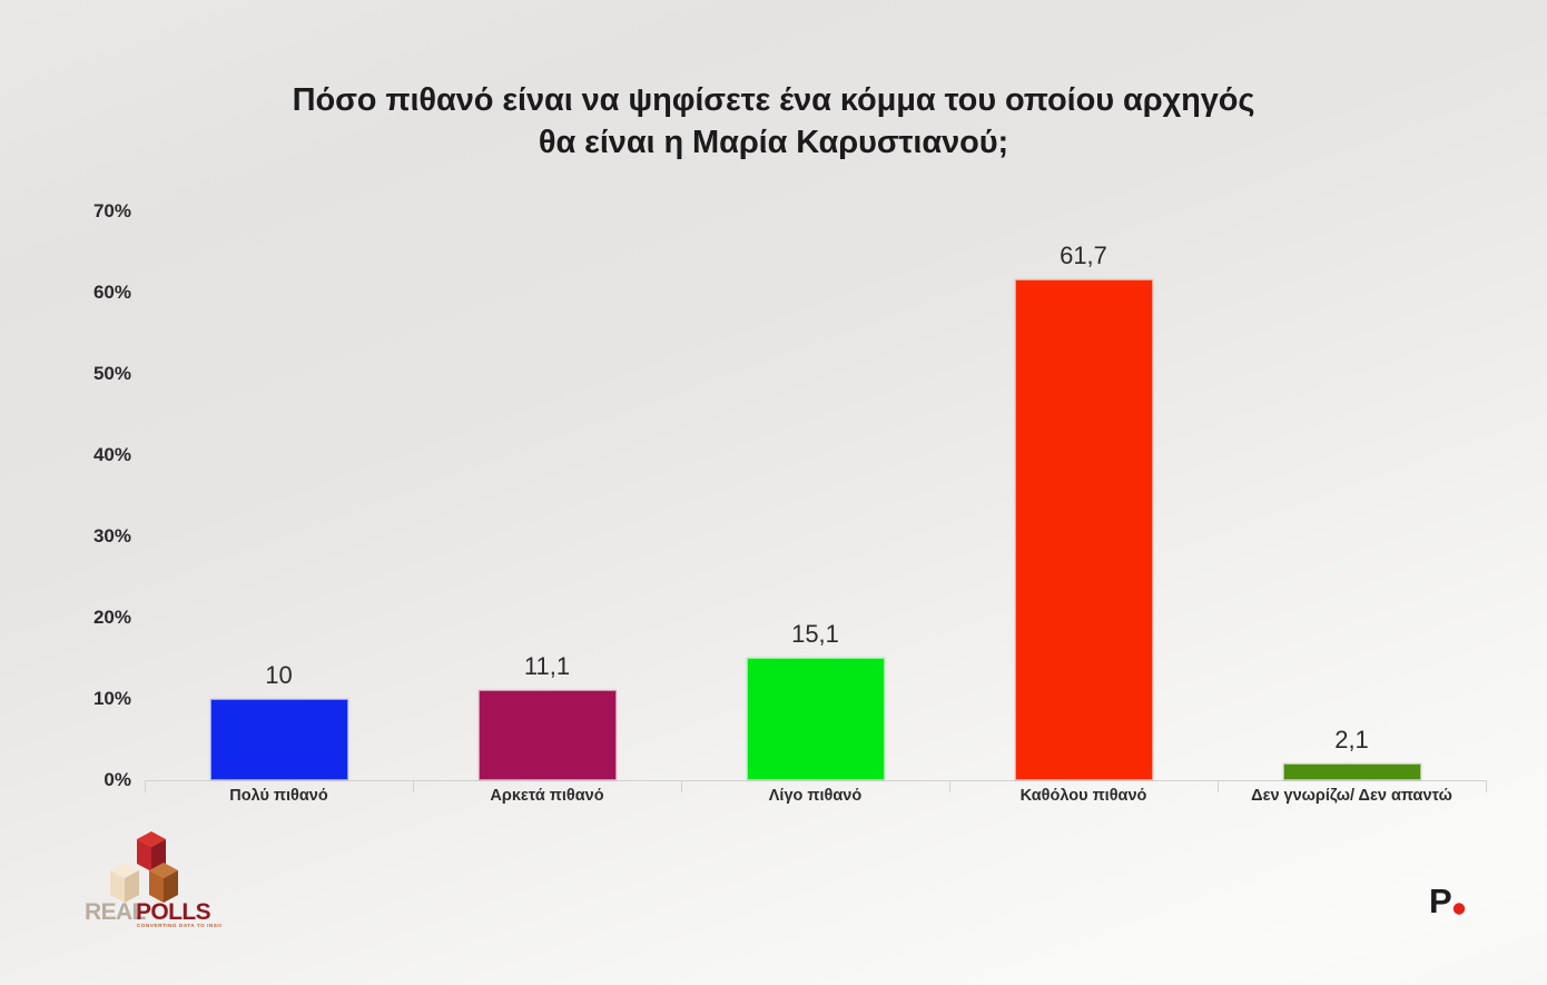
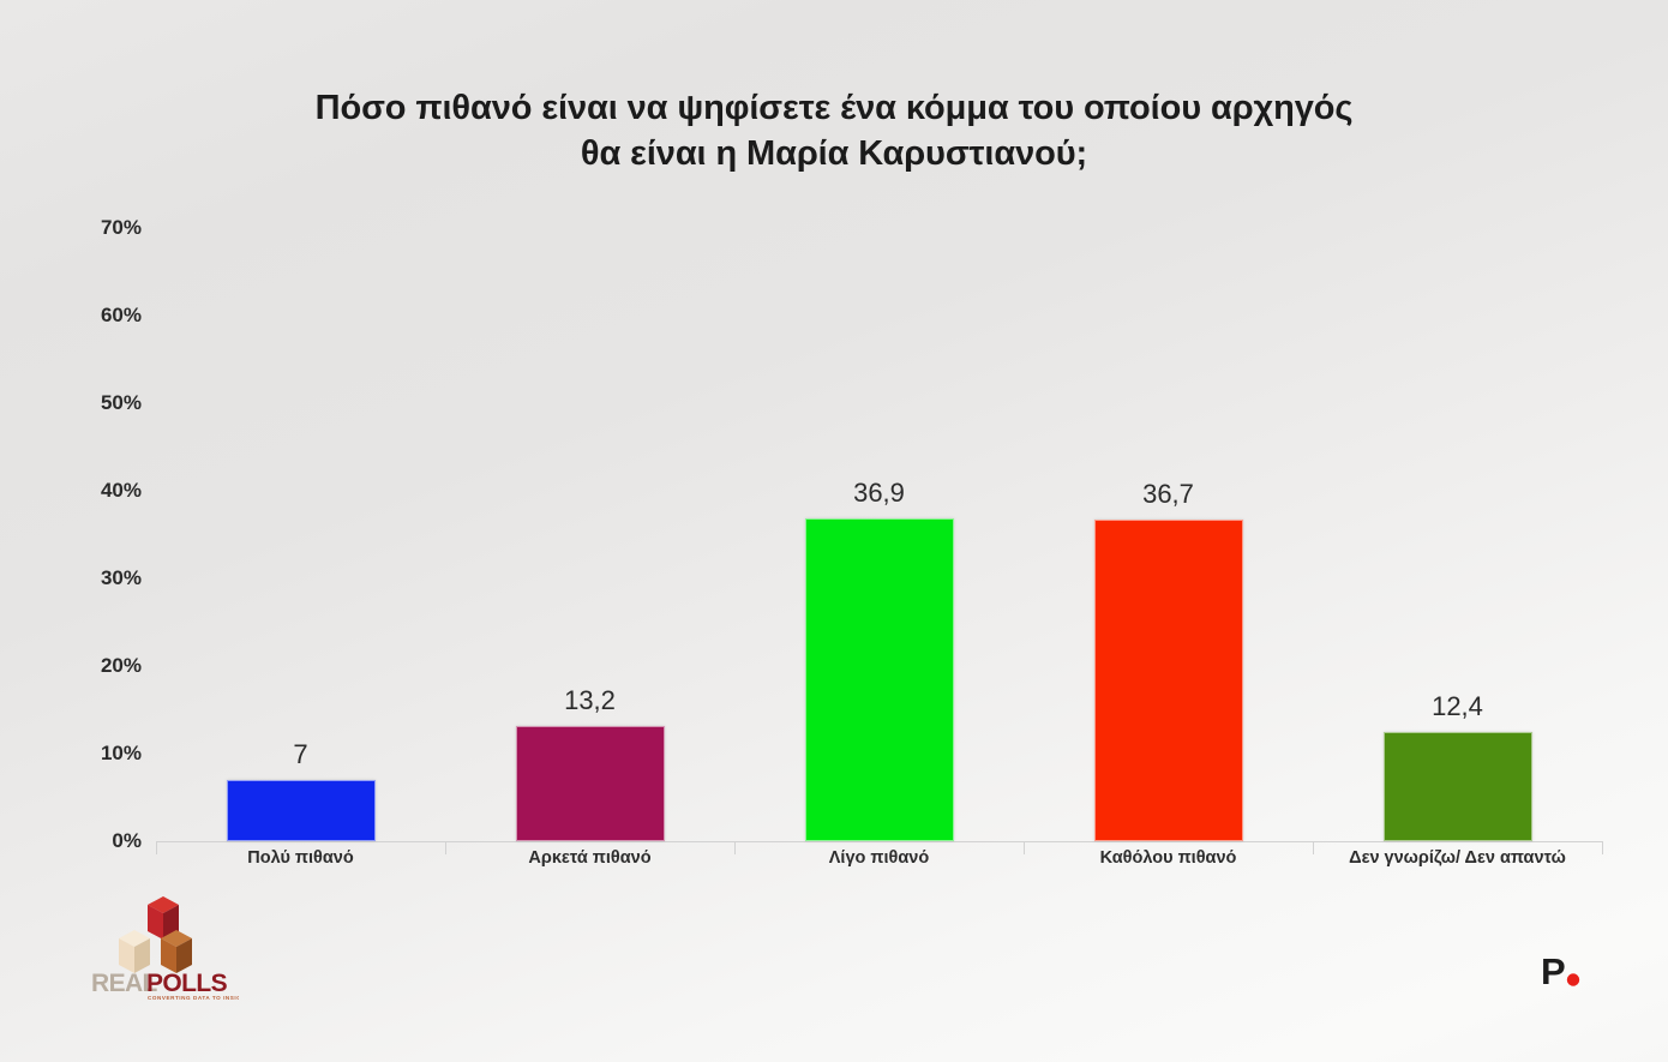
Πολύ πιθανό: 10 -> 7
Αρκετά πιθανό: 11,1 -> 13,2
Λίγο πιθανό: 15,1 -> 36,9
Καθόλου πιθανό: 61,7 -> 36,7
Δεν γνωρίζω/ Δεν απαντώ: 2,1 -> 12,4
